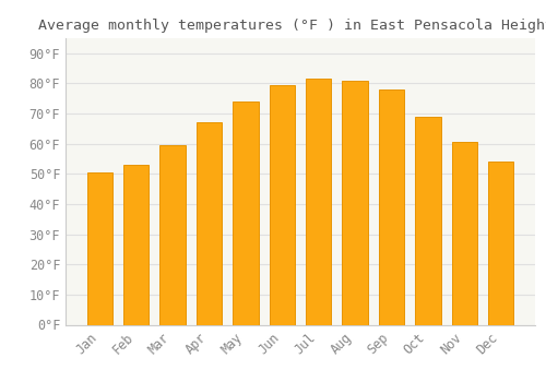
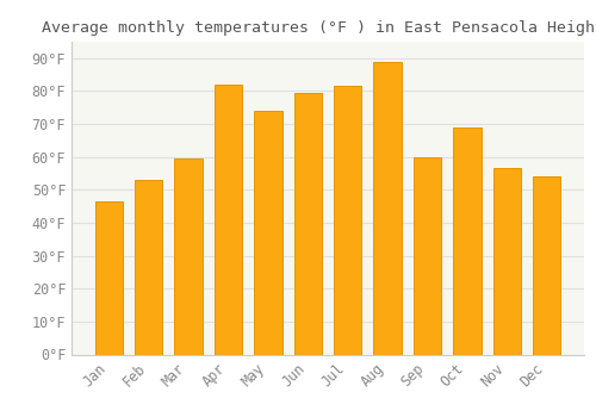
Jan: 50.5°F -> 46.5°F
Apr: 67.0°F -> 82.0°F
Aug: 81.0°F -> 89.0°F
Sep: 78.0°F -> 60.0°F
Nov: 60.5°F -> 56.5°F
